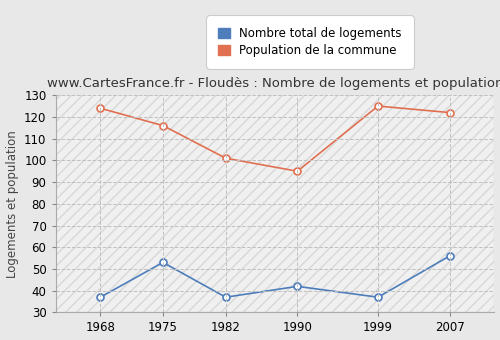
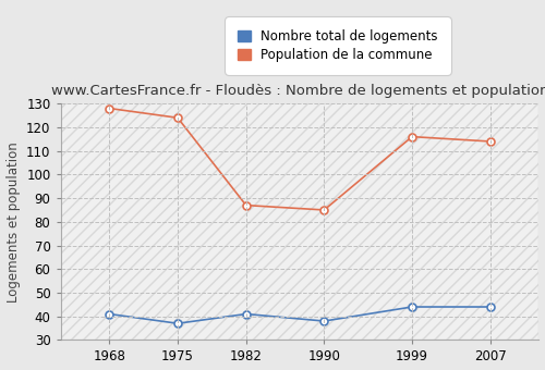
Nombre total de logements/1968: 37 -> 41
Population de la commune/1968: 124 -> 128
Nombre total de logements/1975: 53 -> 37
Population de la commune/1975: 116 -> 124
Nombre total de logements/1982: 37 -> 41
Population de la commune/1982: 101 -> 87
Nombre total de logements/1990: 42 -> 38
Population de la commune/1990: 95 -> 85
Nombre total de logements/1999: 37 -> 44
Population de la commune/1999: 125 -> 116
Nombre total de logements/2007: 56 -> 44
Population de la commune/2007: 122 -> 114
